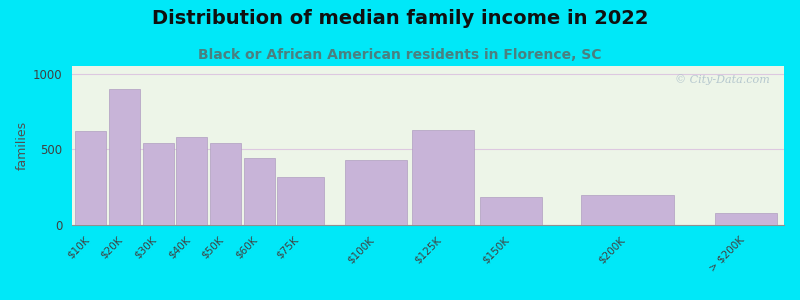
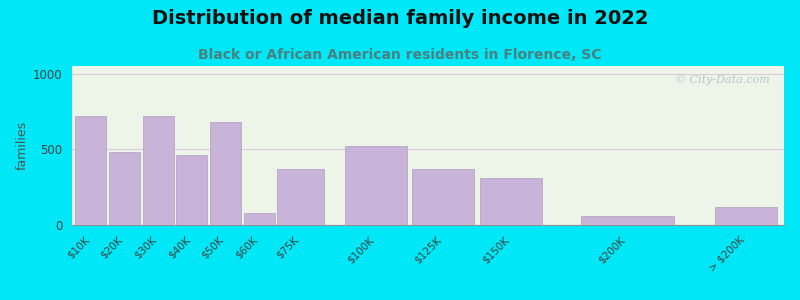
$10K: 620 -> 720
$20K: 900 -> 480
$30K: 540 -> 720
$40K: 580 -> 460
$50K: 540 -> 680
$60K: 440 -> 80
$75K: 320 -> 370
$100K: 430 -> 520
$125K: 630 -> 370
$150K: 180 -> 310
$200K: 200 -> 60
> $200K: 80 -> 120
